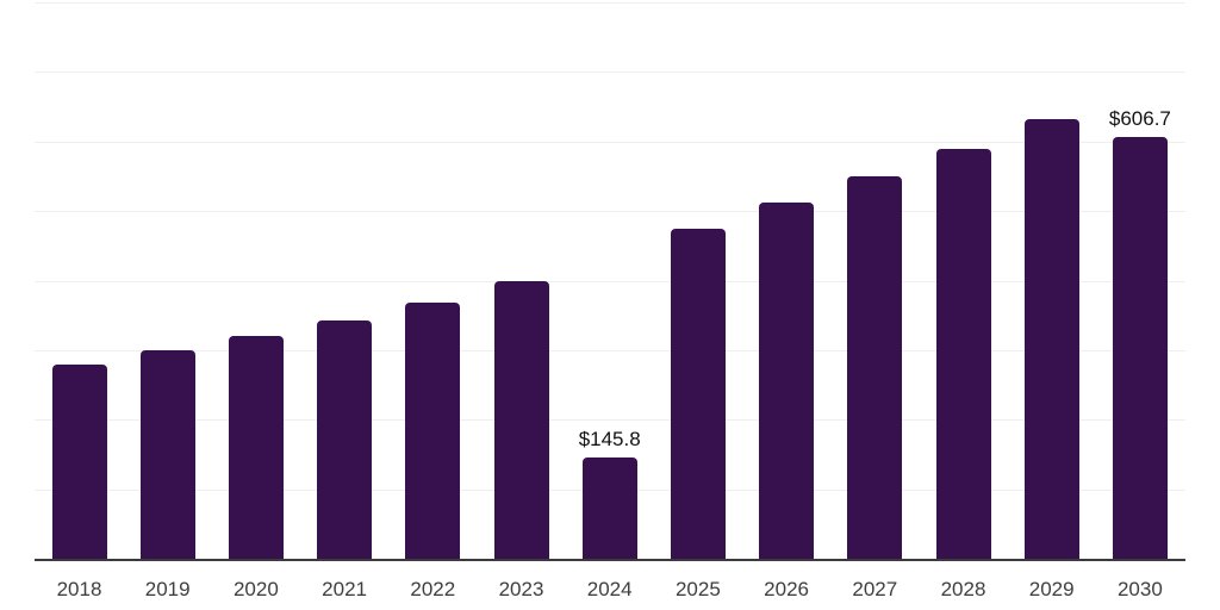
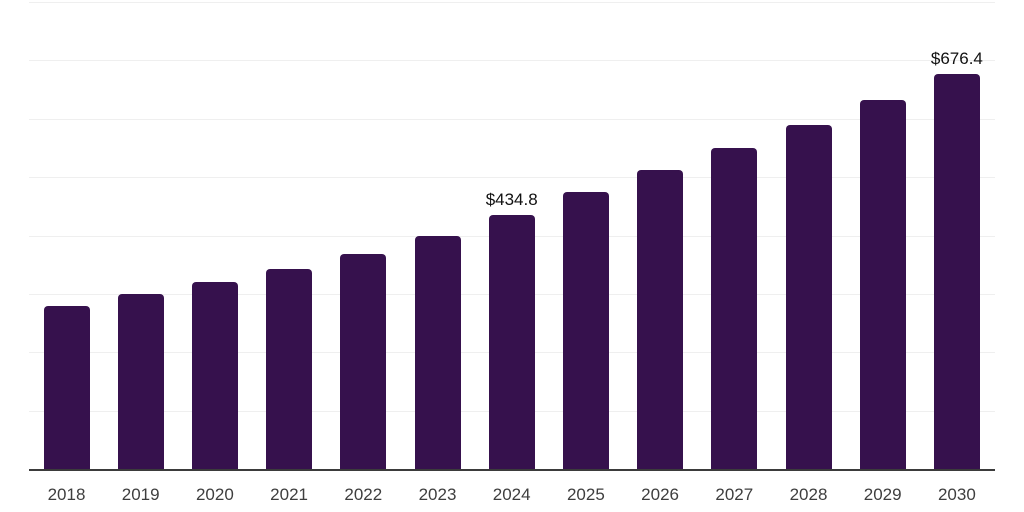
2024: $145.8 -> $434.8
2030: $606.7 -> $676.4
